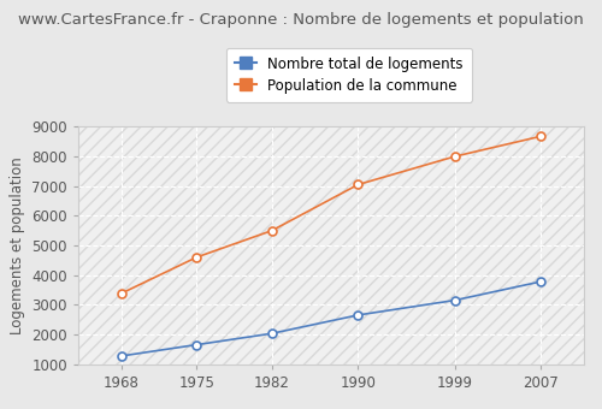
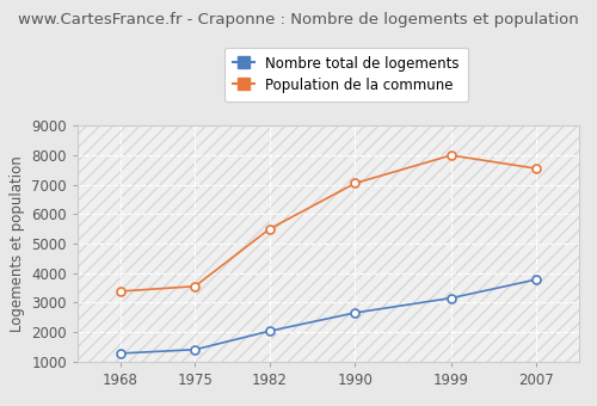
Nombre total de logements/1975: 1650 -> 1400
Population de la commune/1975: 4600 -> 3550
Population de la commune/2007: 8680 -> 7550
